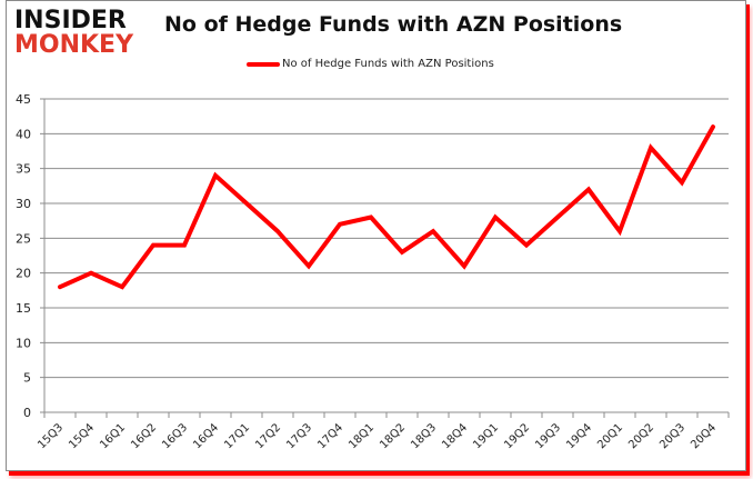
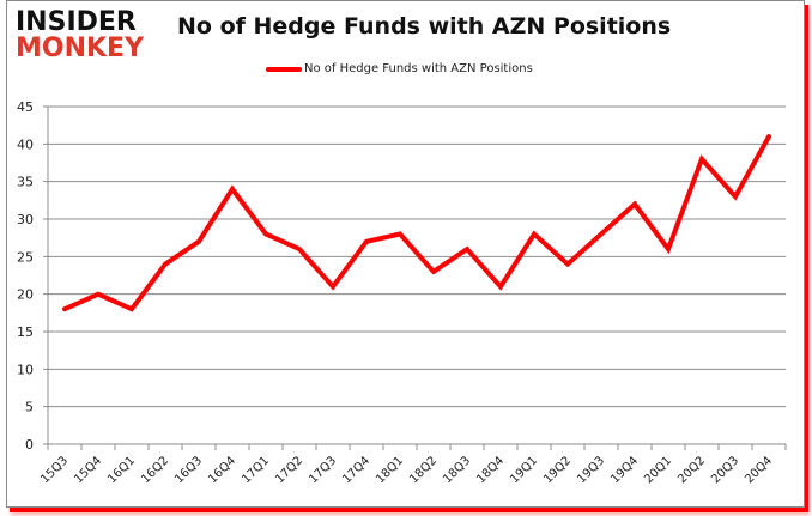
16Q3: 24 -> 27
17Q1: 30 -> 28
